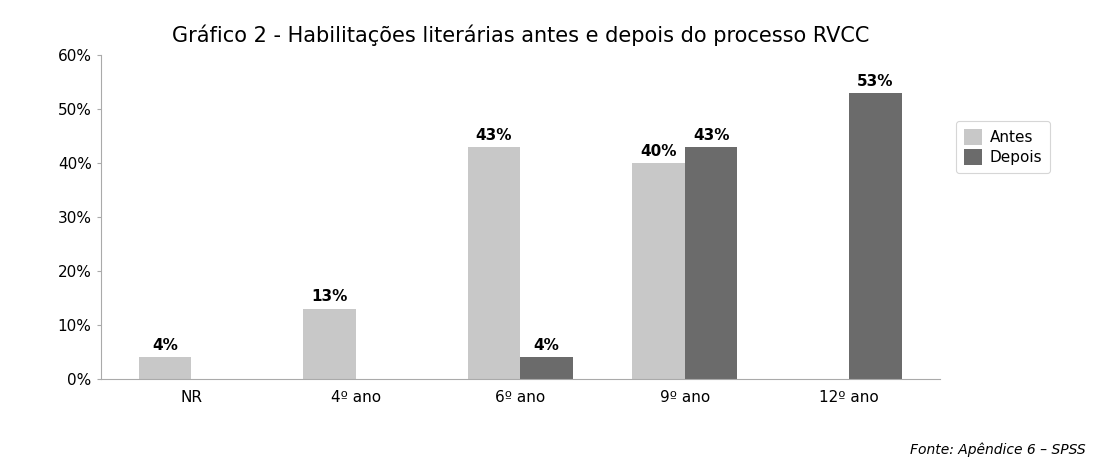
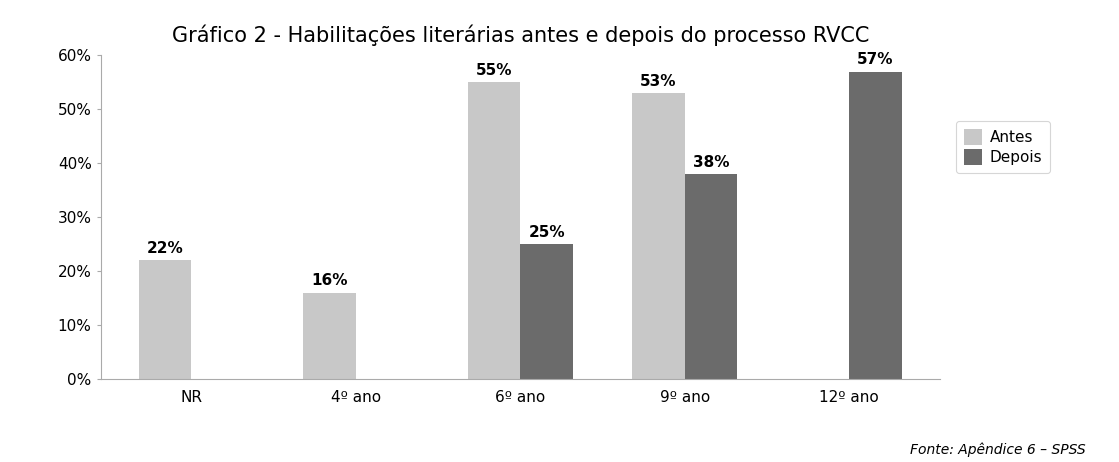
Antes/NR: 4% -> 22%
Antes/4º ano: 13% -> 16%
Antes/6º ano: 43% -> 55%
Depois/6º ano: 4% -> 25%
Antes/9º ano: 40% -> 53%
Depois/9º ano: 43% -> 38%
Depois/12º ano: 53% -> 57%
